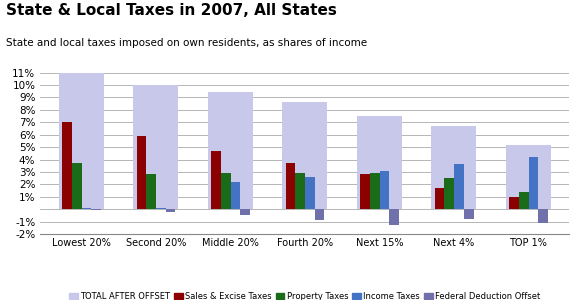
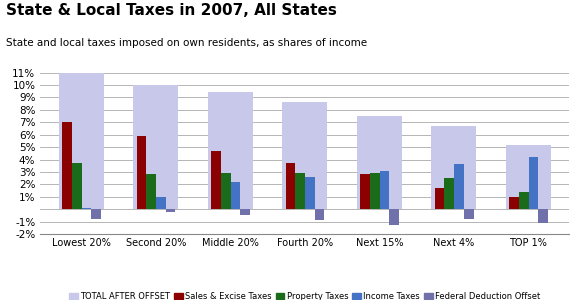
Federal Deduction Offset/Lowest 20%: -0.1% -> -0.8%
Income Taxes/Second 20%: 0.1% -> 1.0%
